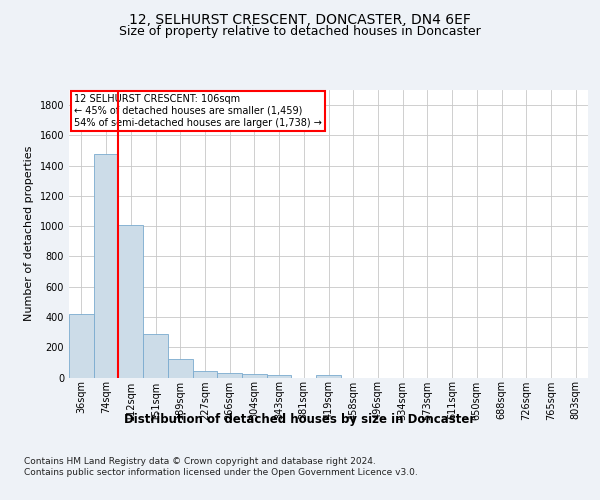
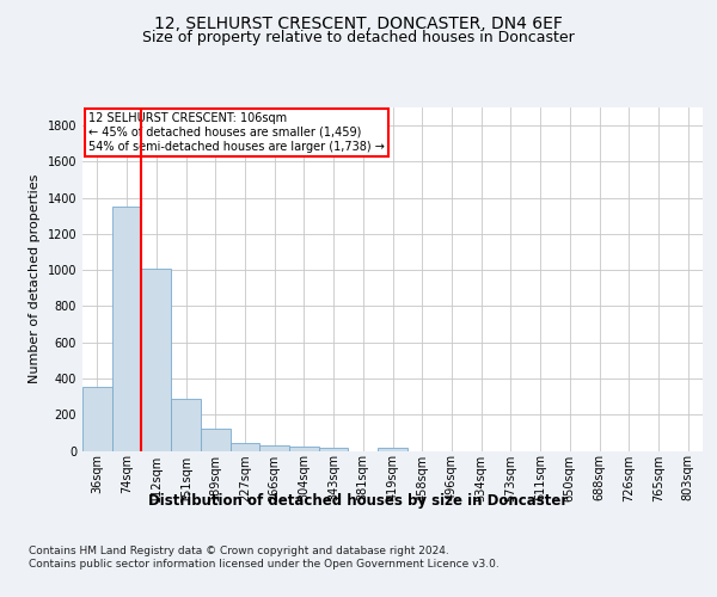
36sqm: 420 -> 360
74sqm: 1480 -> 1350
